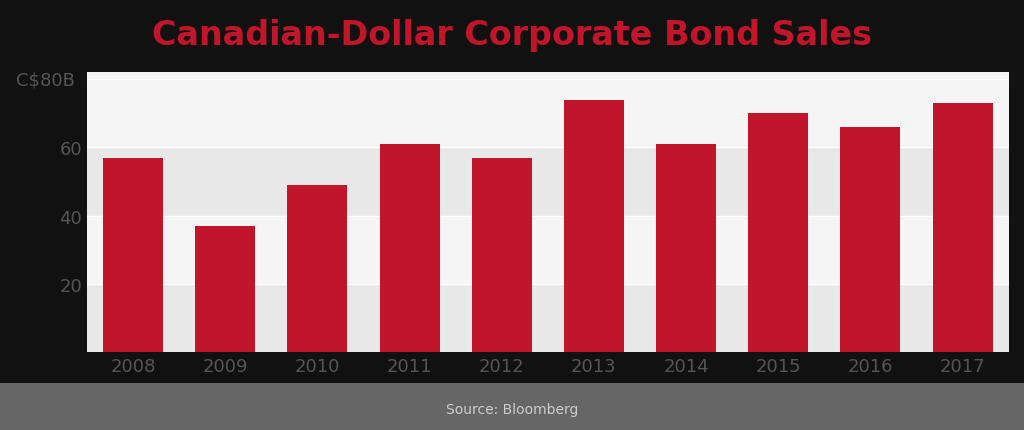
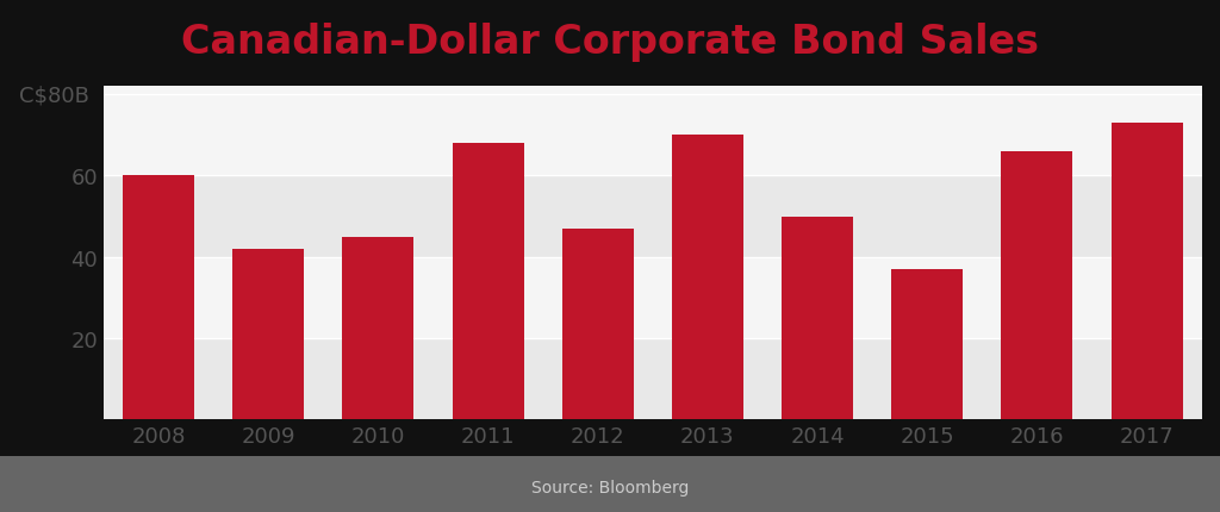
2008: 57 -> 60
2009: 37 -> 42
2010: 49 -> 45
2011: 61 -> 68
2012: 57 -> 47
2013: 74 -> 70
2014: 61 -> 50
2015: 70 -> 37
